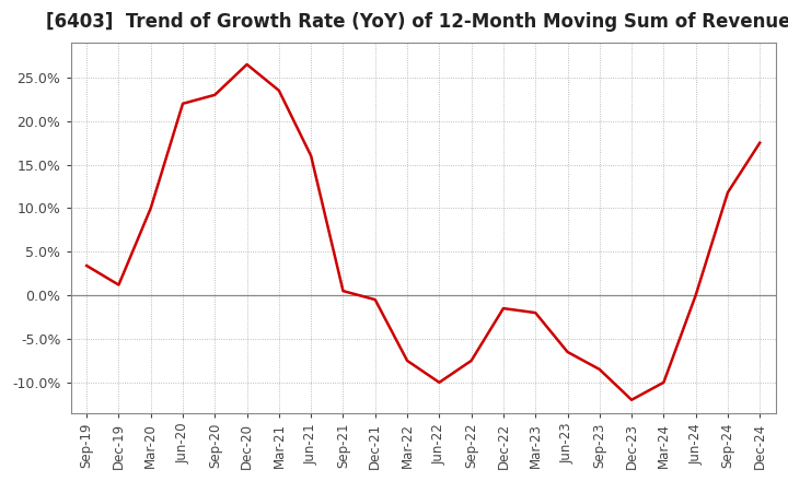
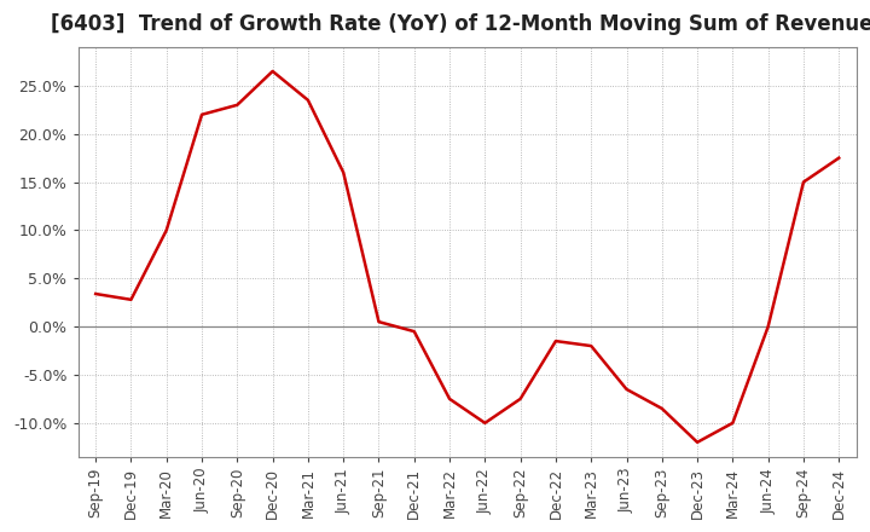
Dec-19: 1.2% -> 2.8%
Sep-24: 11.8% -> 15.0%
